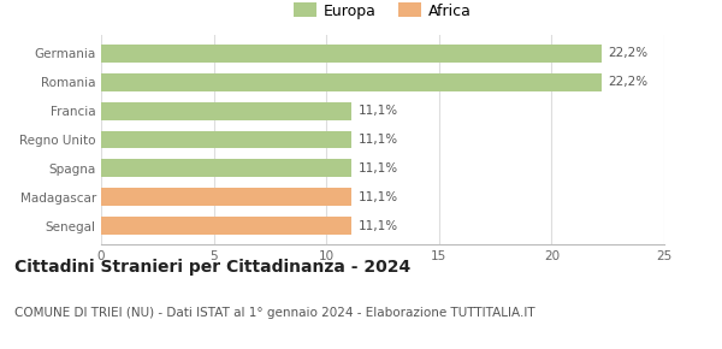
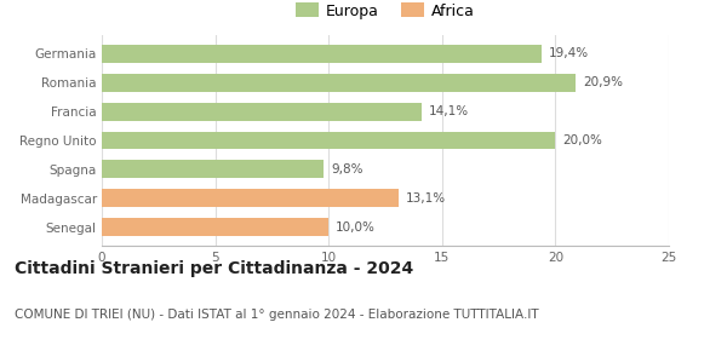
Germania: 22,2% -> 19,4%
Romania: 22,2% -> 20,9%
Francia: 11,1% -> 14,1%
Regno Unito: 11,1% -> 20,0%
Spagna: 11,1% -> 9,8%
Madagascar: 11,1% -> 13,1%
Senegal: 11,1% -> 10,0%
